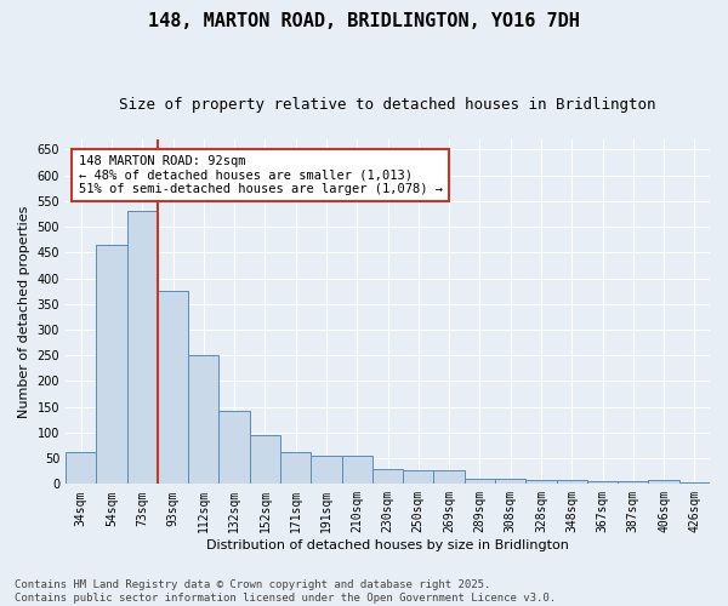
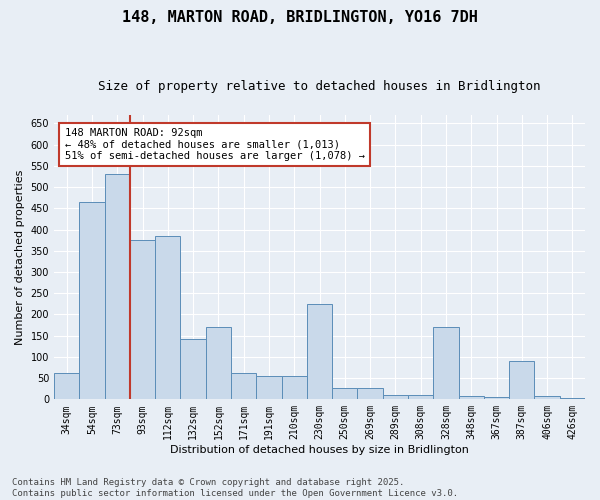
112sqm: 250 -> 385
152sqm: 94 -> 170
230sqm: 29 -> 225
328sqm: 7 -> 170
387sqm: 5 -> 90
